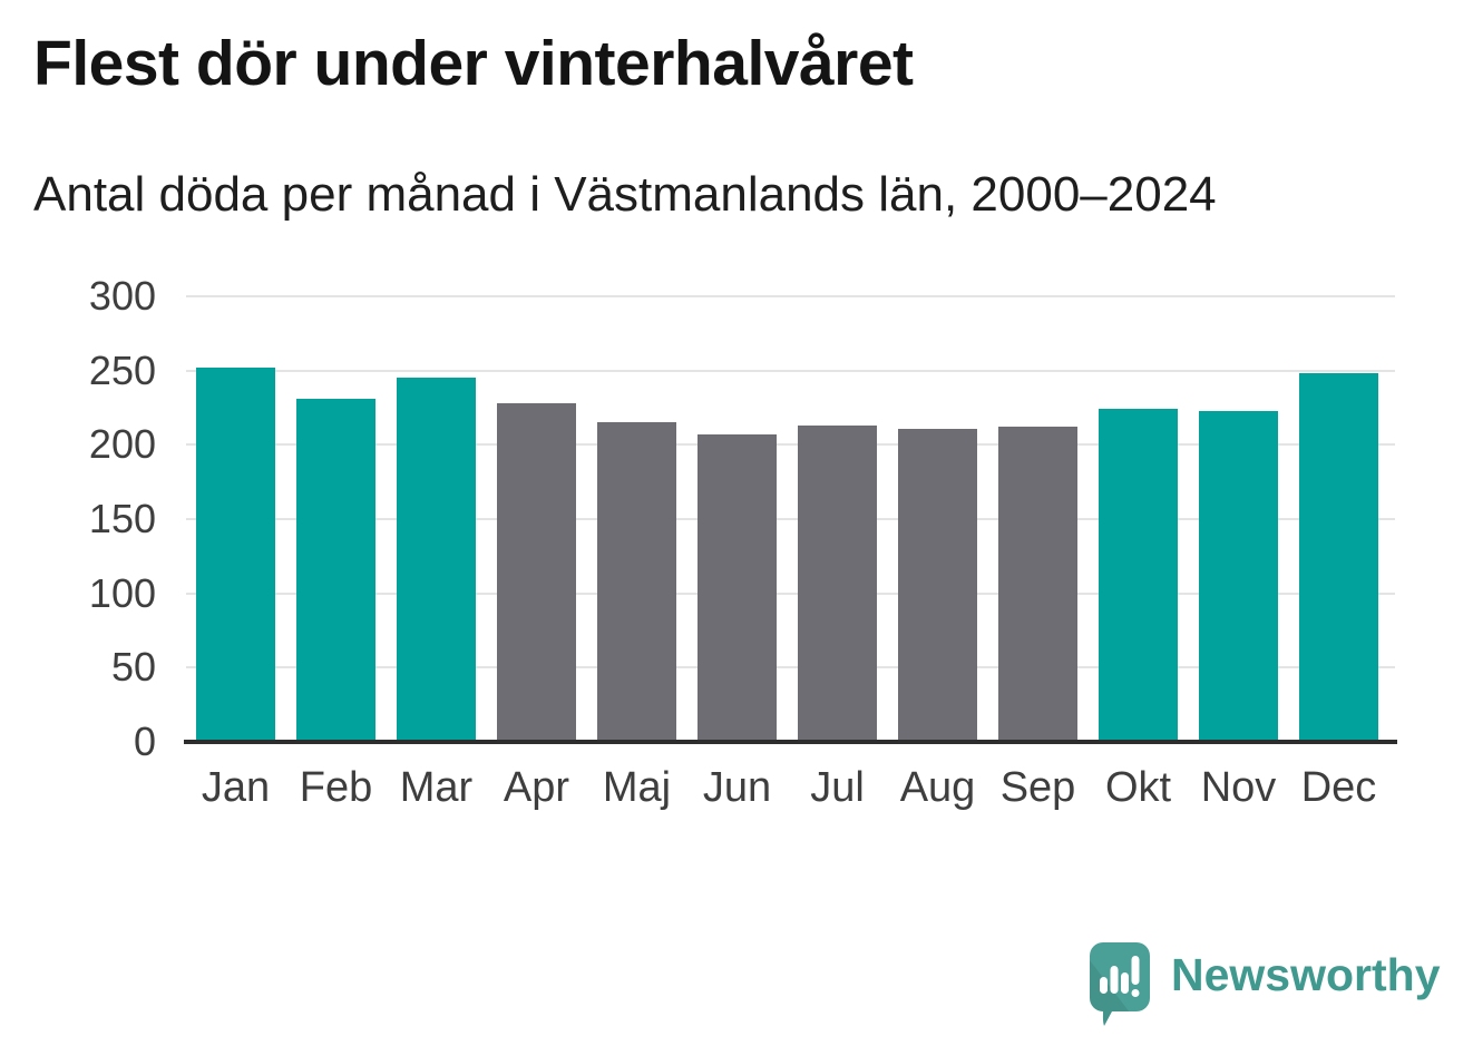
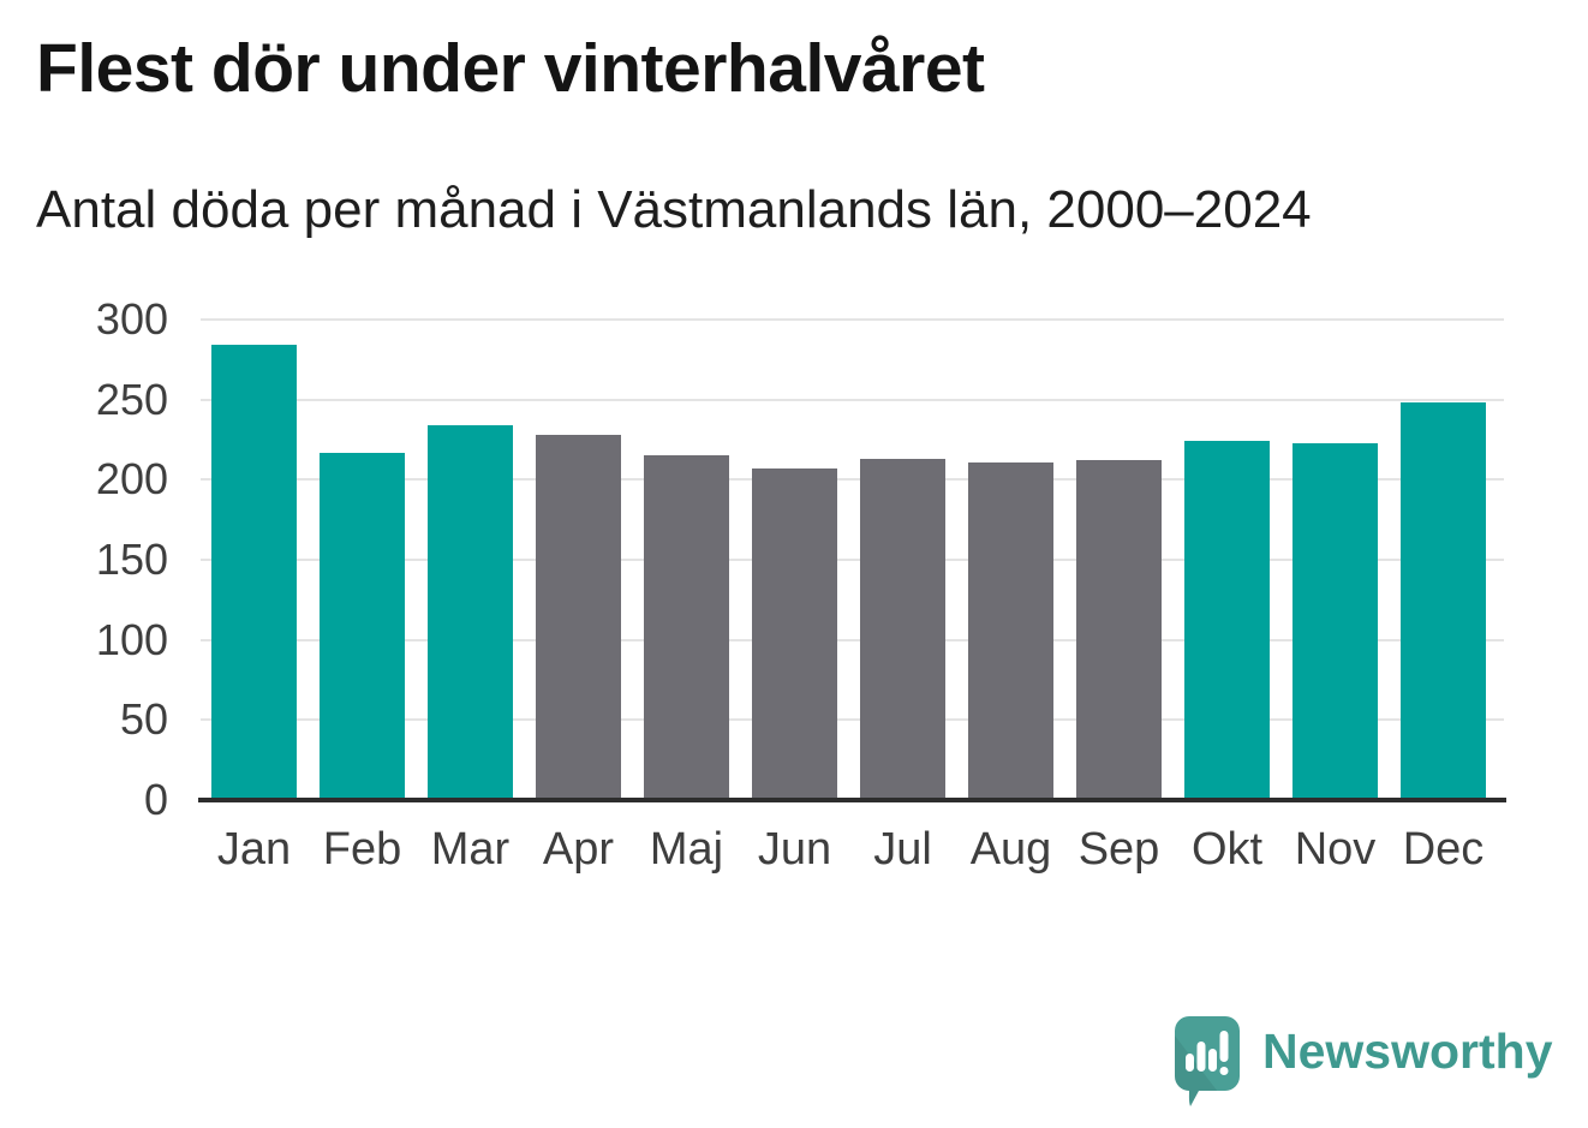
Jan: 252 -> 284
Feb: 231 -> 217
Mar: 245 -> 234
